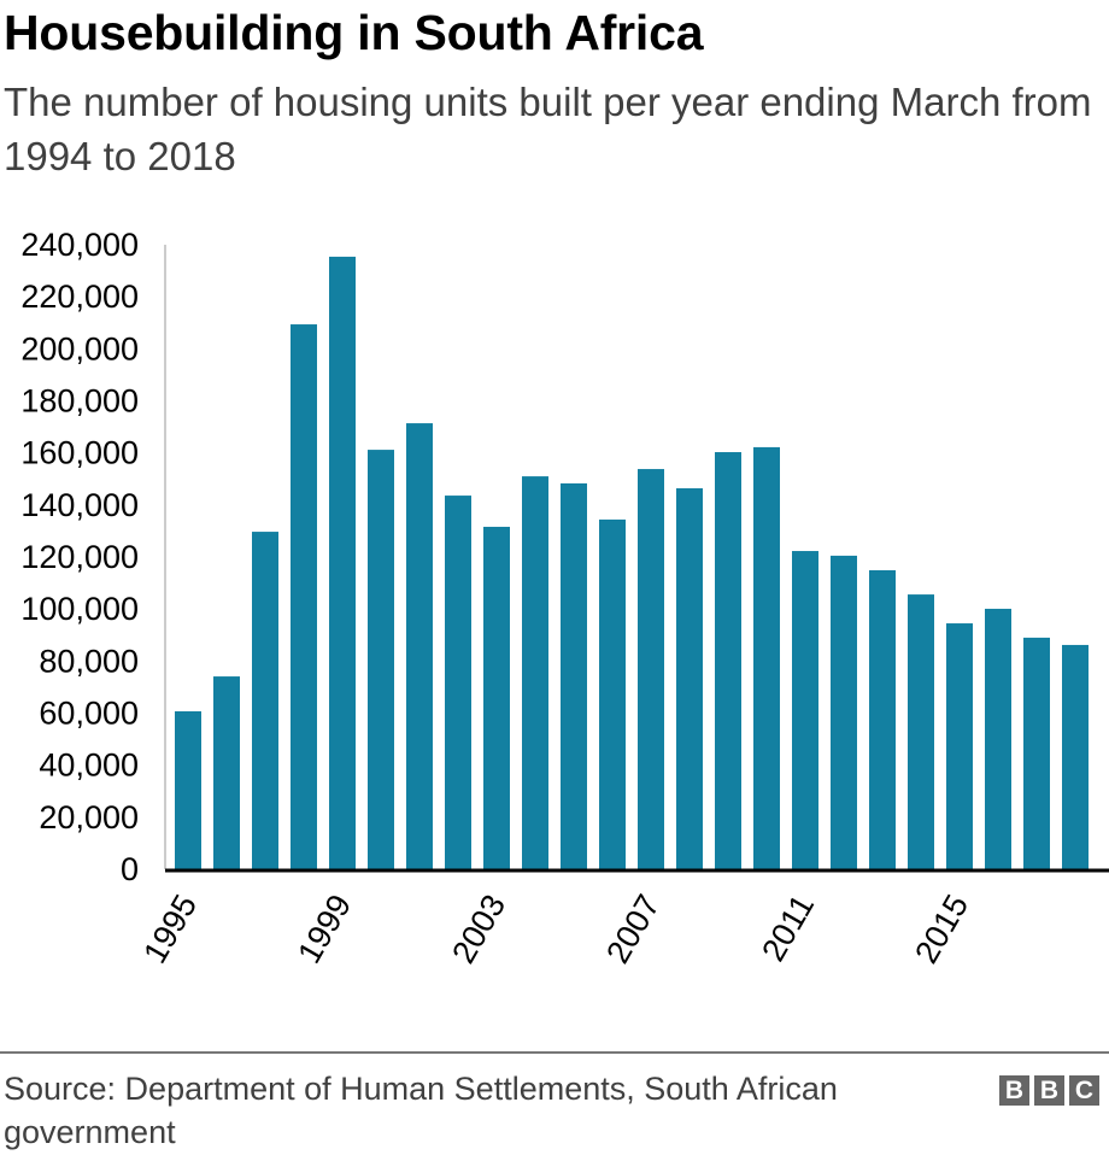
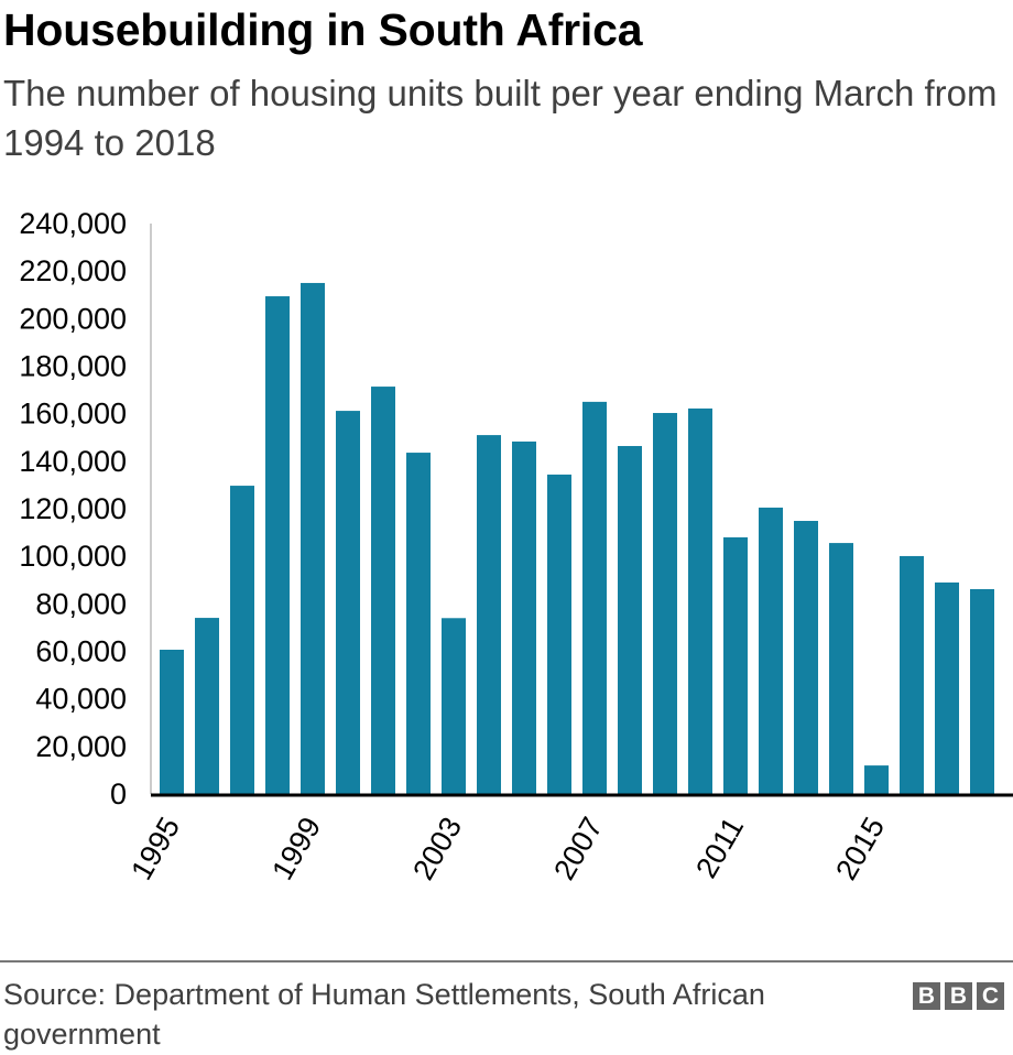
1999: 235000 -> 215000
2003: 132000 -> 74000
2007: 154000 -> 165000
2011: 122000 -> 108000
2015: 94000 -> 12000
